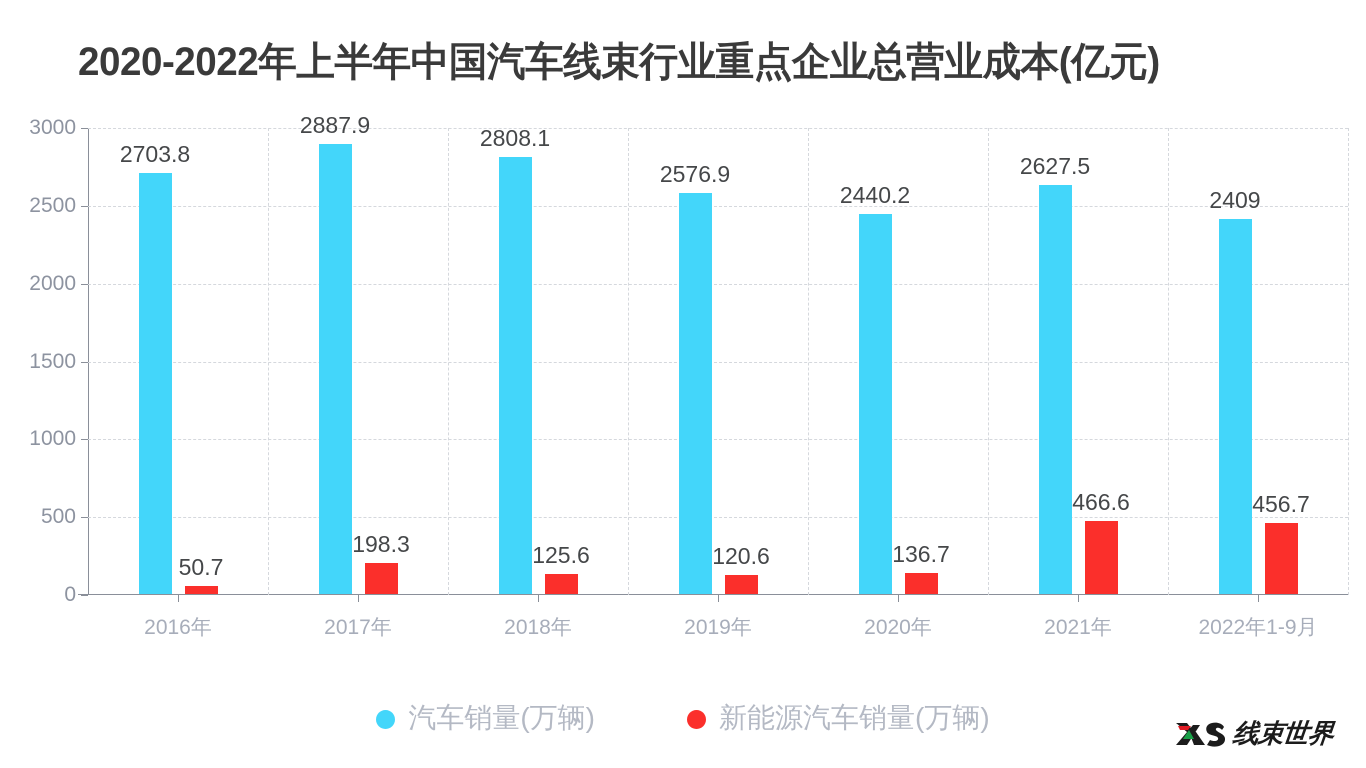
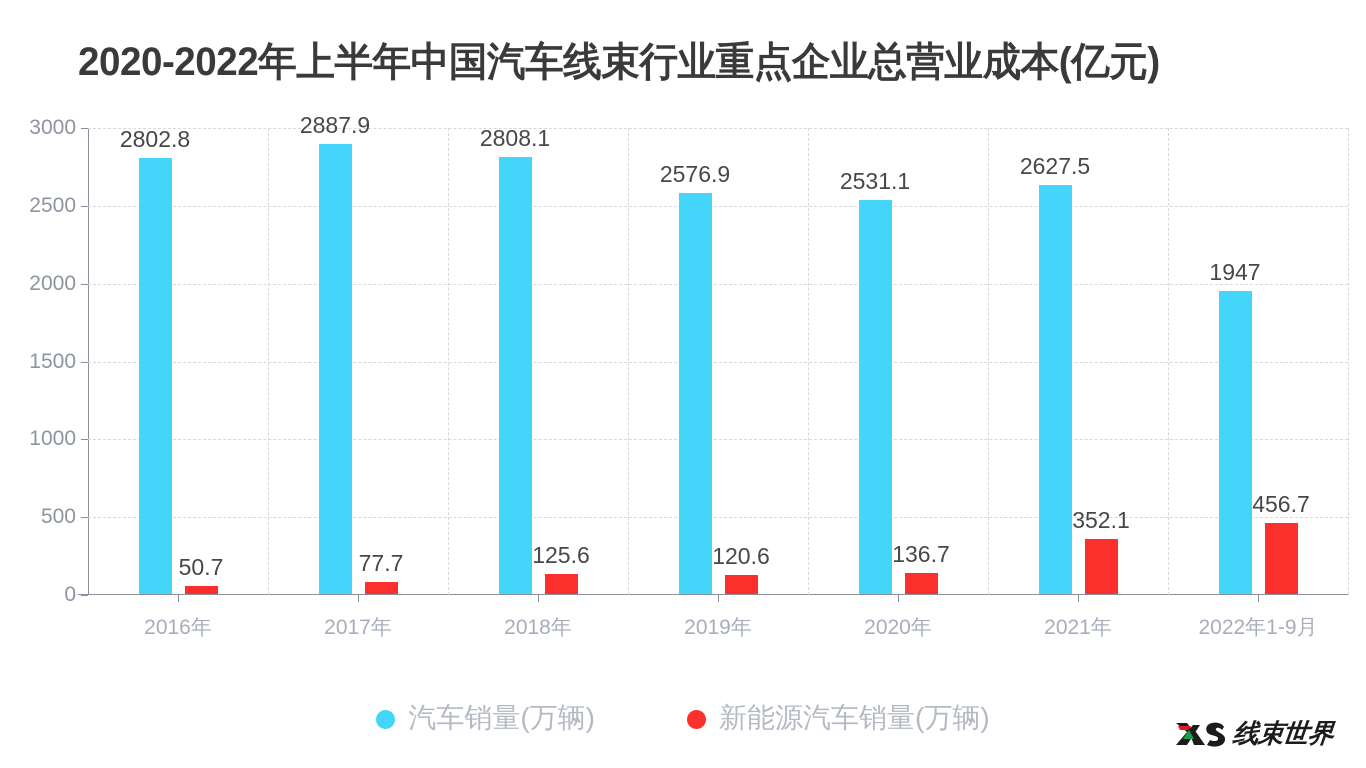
汽车销量(万辆)/2016年: 2703.8 -> 2802.8
新能源汽车销量(万辆)/2017年: 198.3 -> 77.7
汽车销量(万辆)/2020年: 2440.2 -> 2531.1
新能源汽车销量(万辆)/2021年: 466.6 -> 352.1
汽车销量(万辆)/2022年1-9月: 2409 -> 1947
